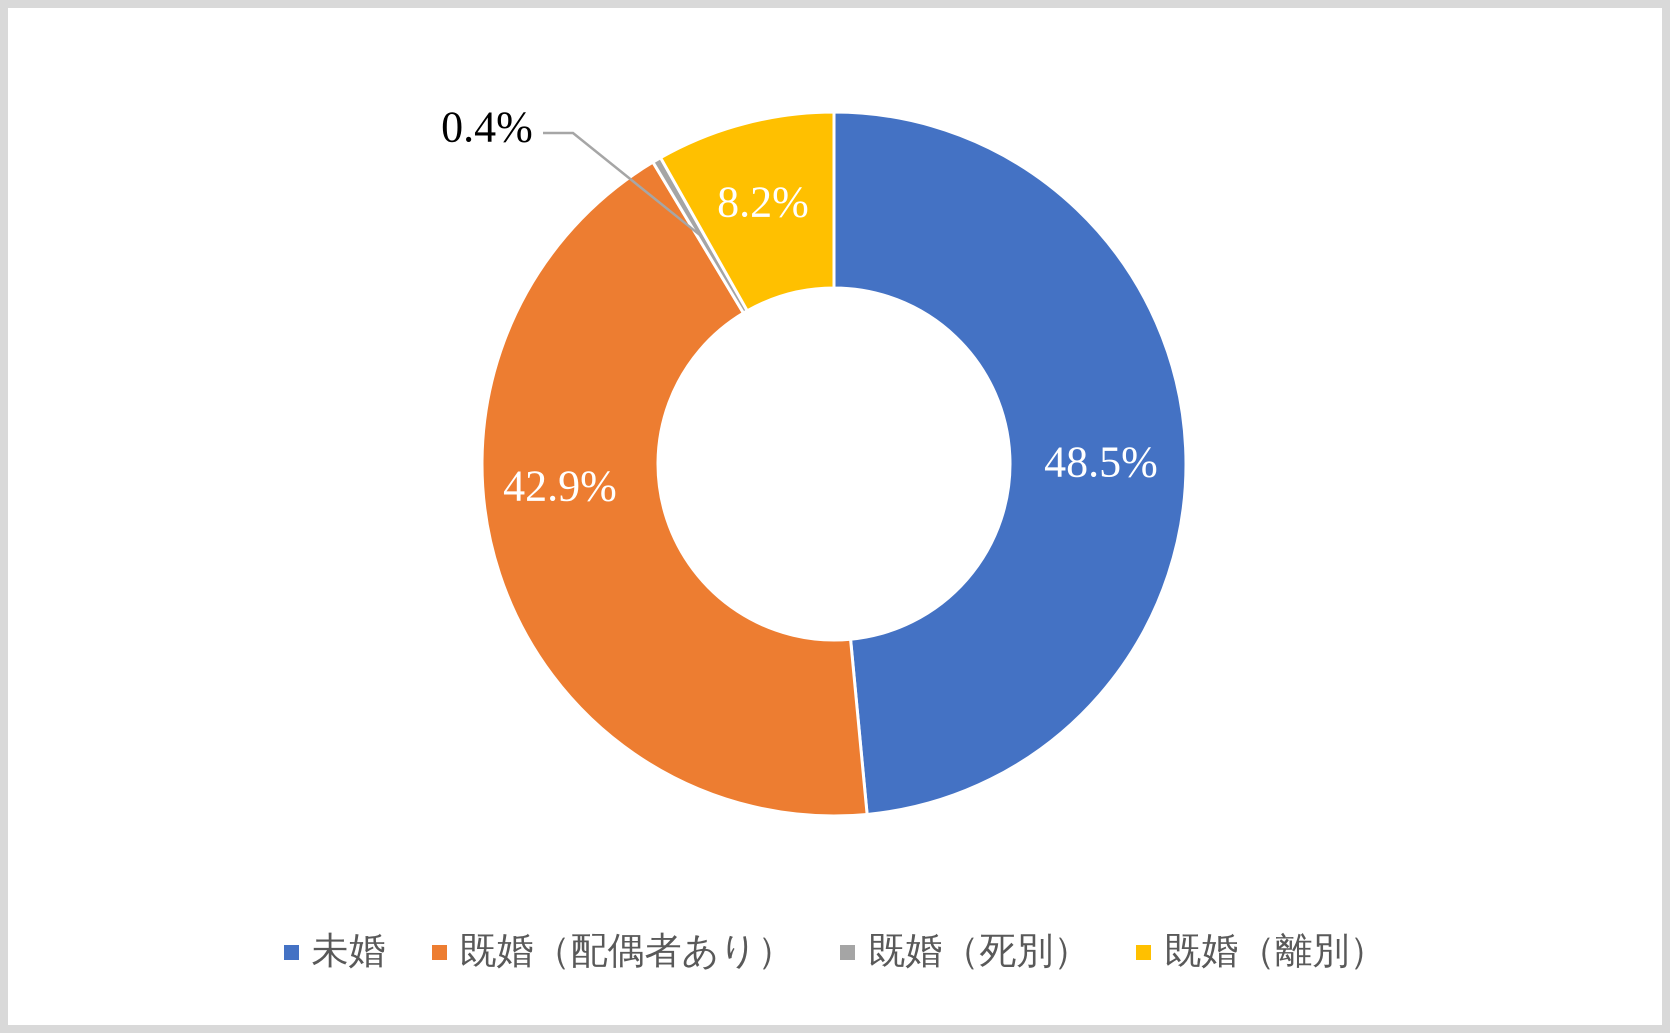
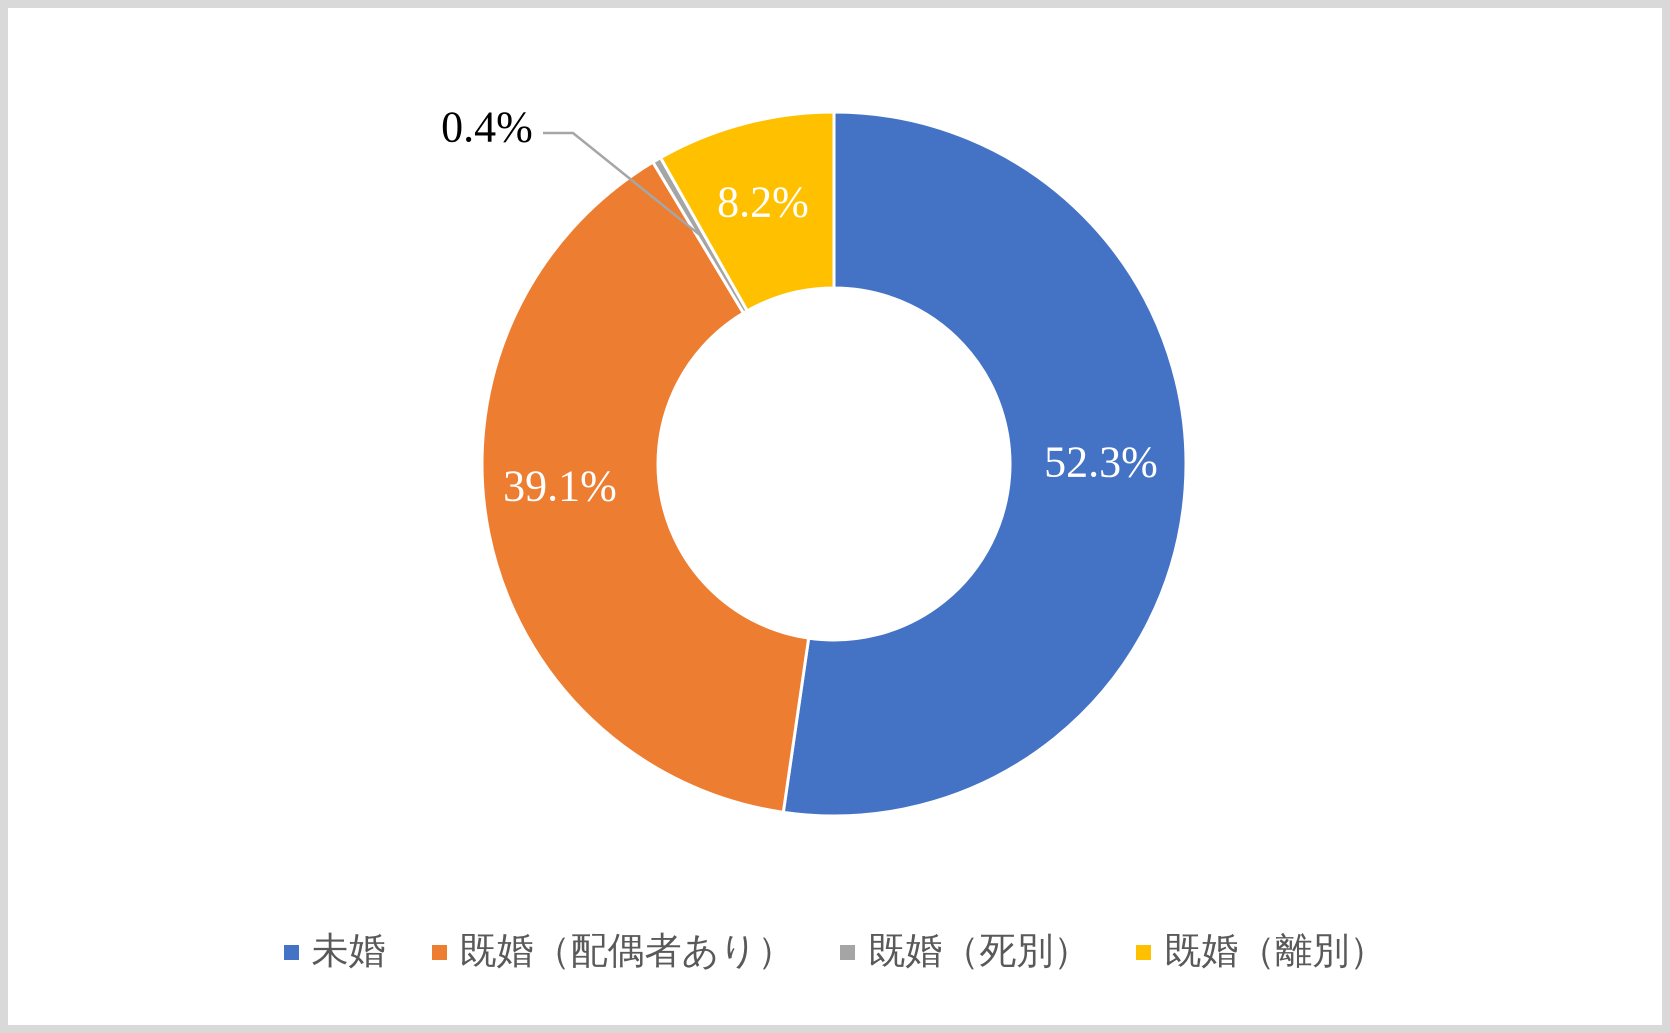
未婚: 48.5% -> 52.3%
既婚（配偶者あり）: 42.9% -> 39.1%
